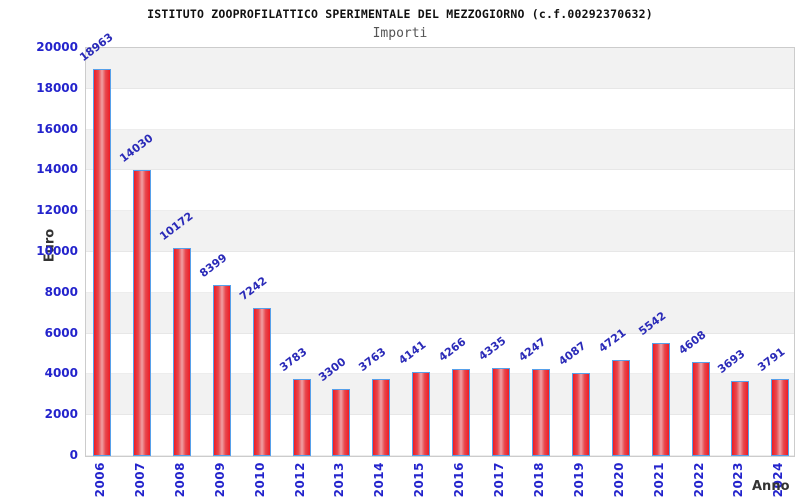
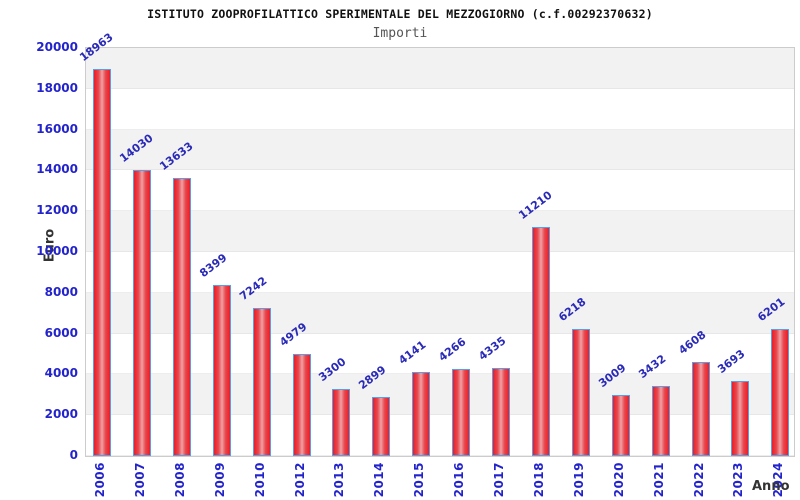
2008: 10172 -> 13633
2012: 3783 -> 4979
2014: 3763 -> 2899
2018: 4247 -> 11210
2019: 4087 -> 6218
2020: 4721 -> 3009
2021: 5542 -> 3432
2024: 3791 -> 6201
